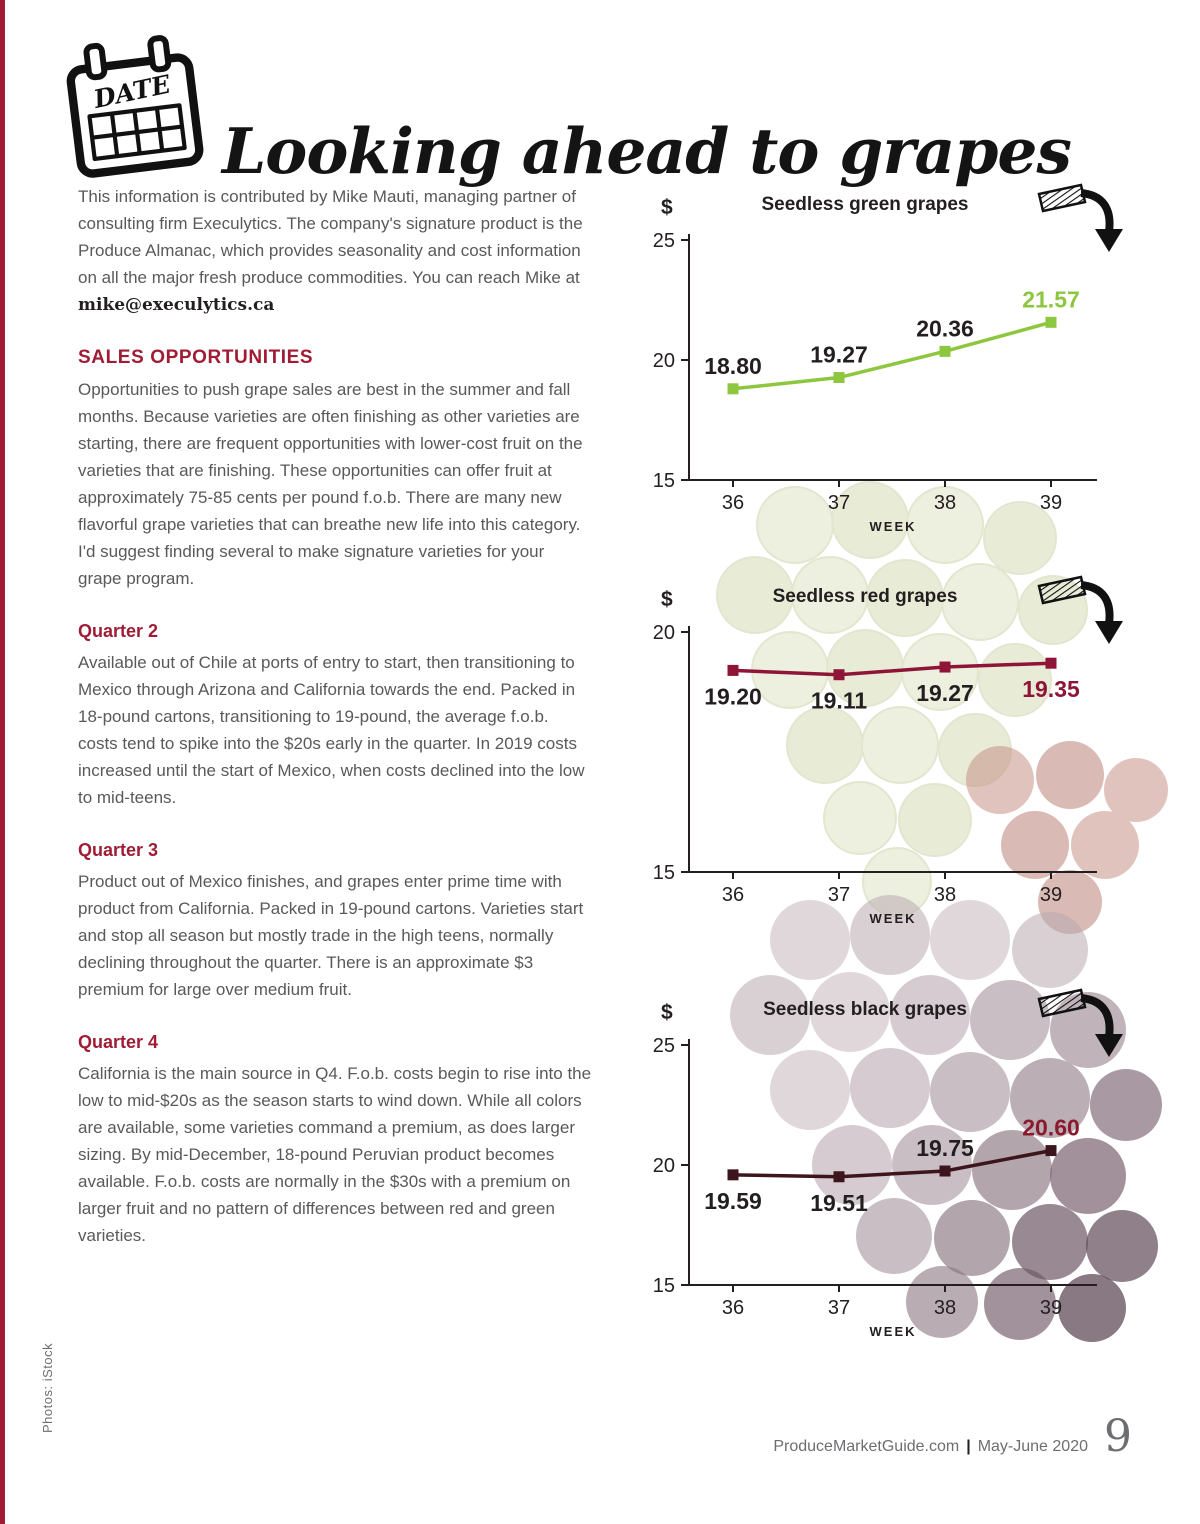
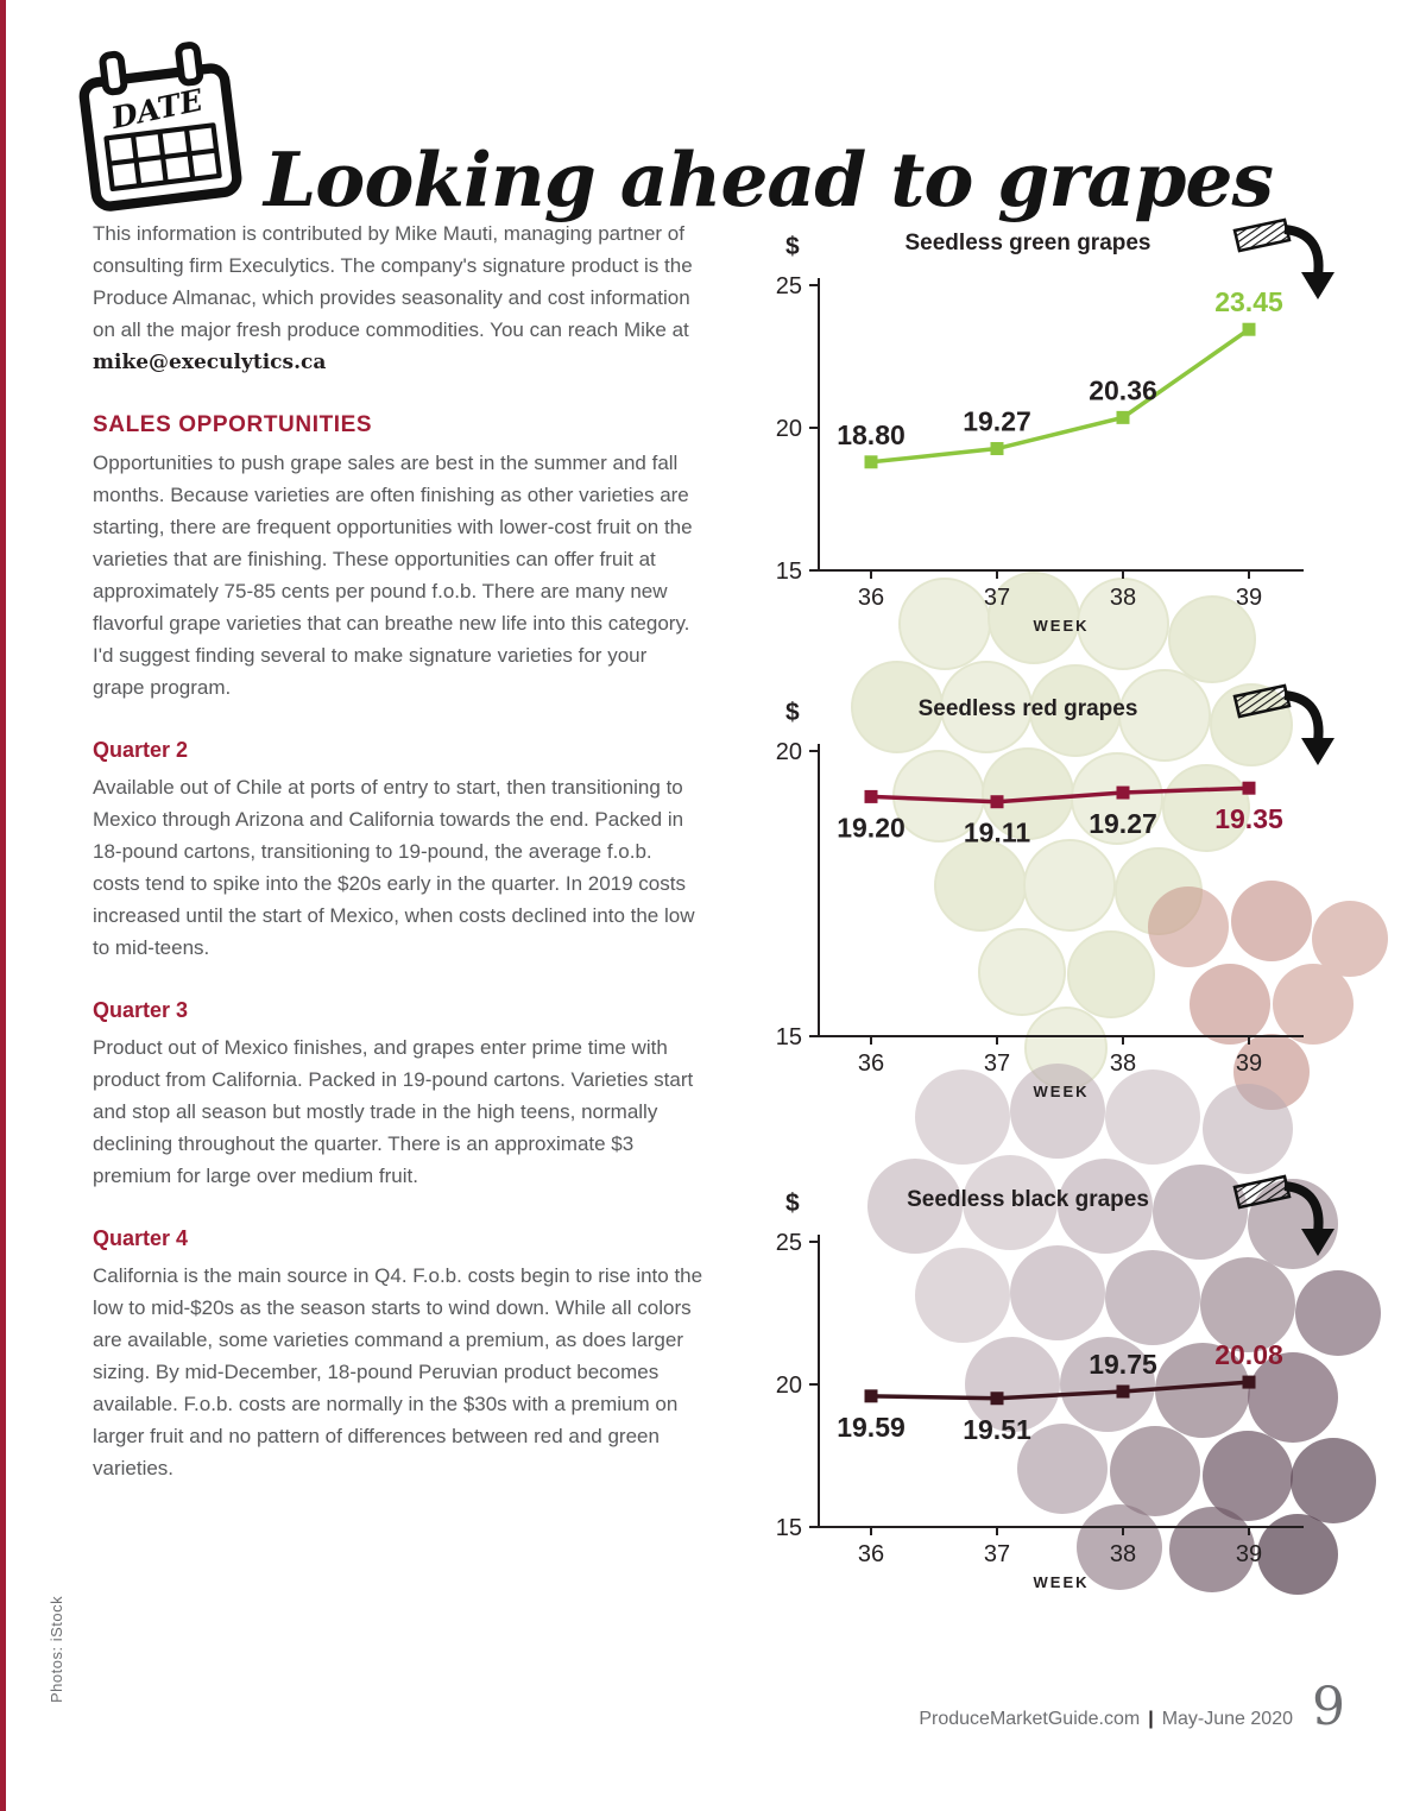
Seedless green grapes/39: 21.57 -> 23.45
Seedless black grapes/39: 20.60 -> 20.08
